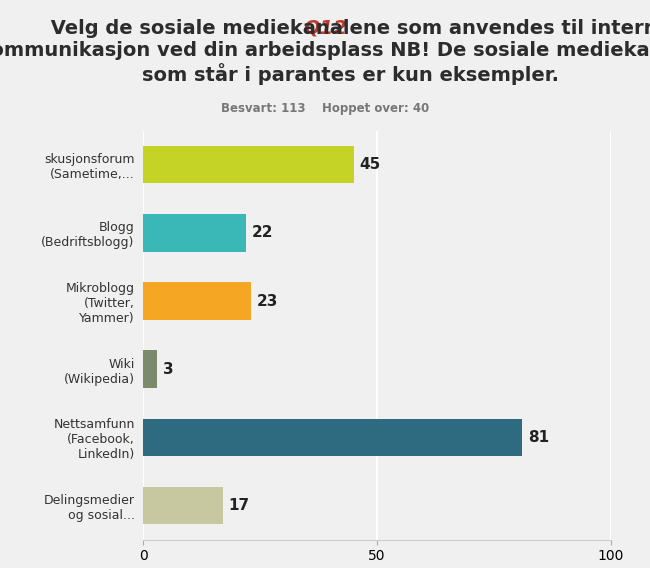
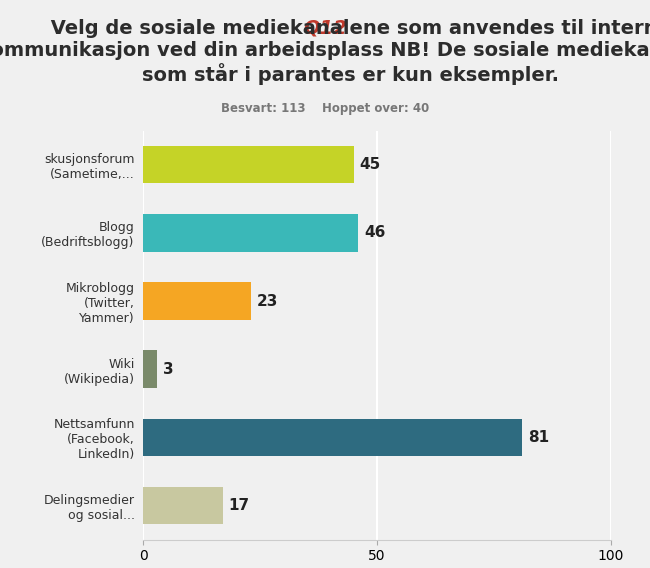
Blogg (Bedriftsblogg): 22 -> 46
